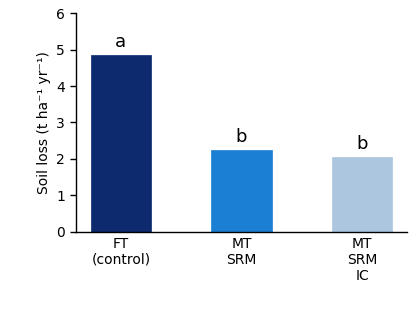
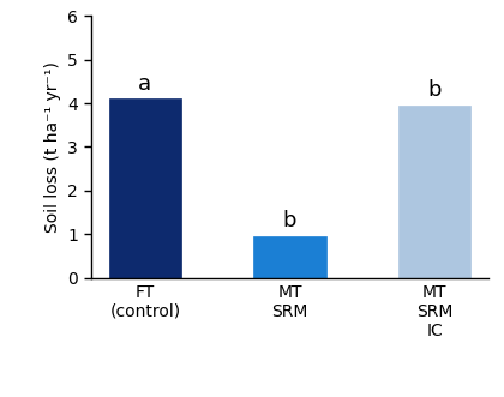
FT (control): 4.85 -> 4.10
MT SRM: 2.25 -> 0.95
MT SRM IC: 2.05 -> 3.95
